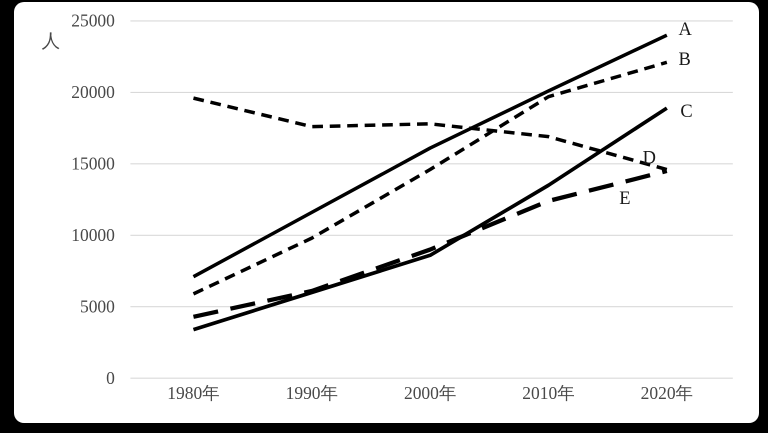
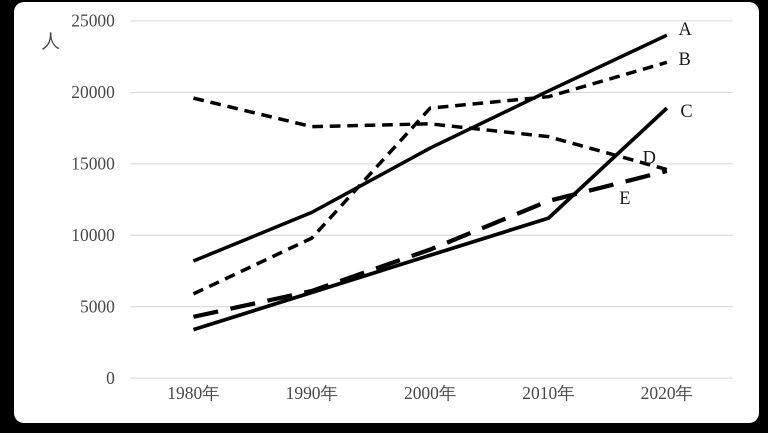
A/1980年: 7100 -> 8200
B/2000年: 14600 -> 18900
C/2010年: 13500 -> 11200
